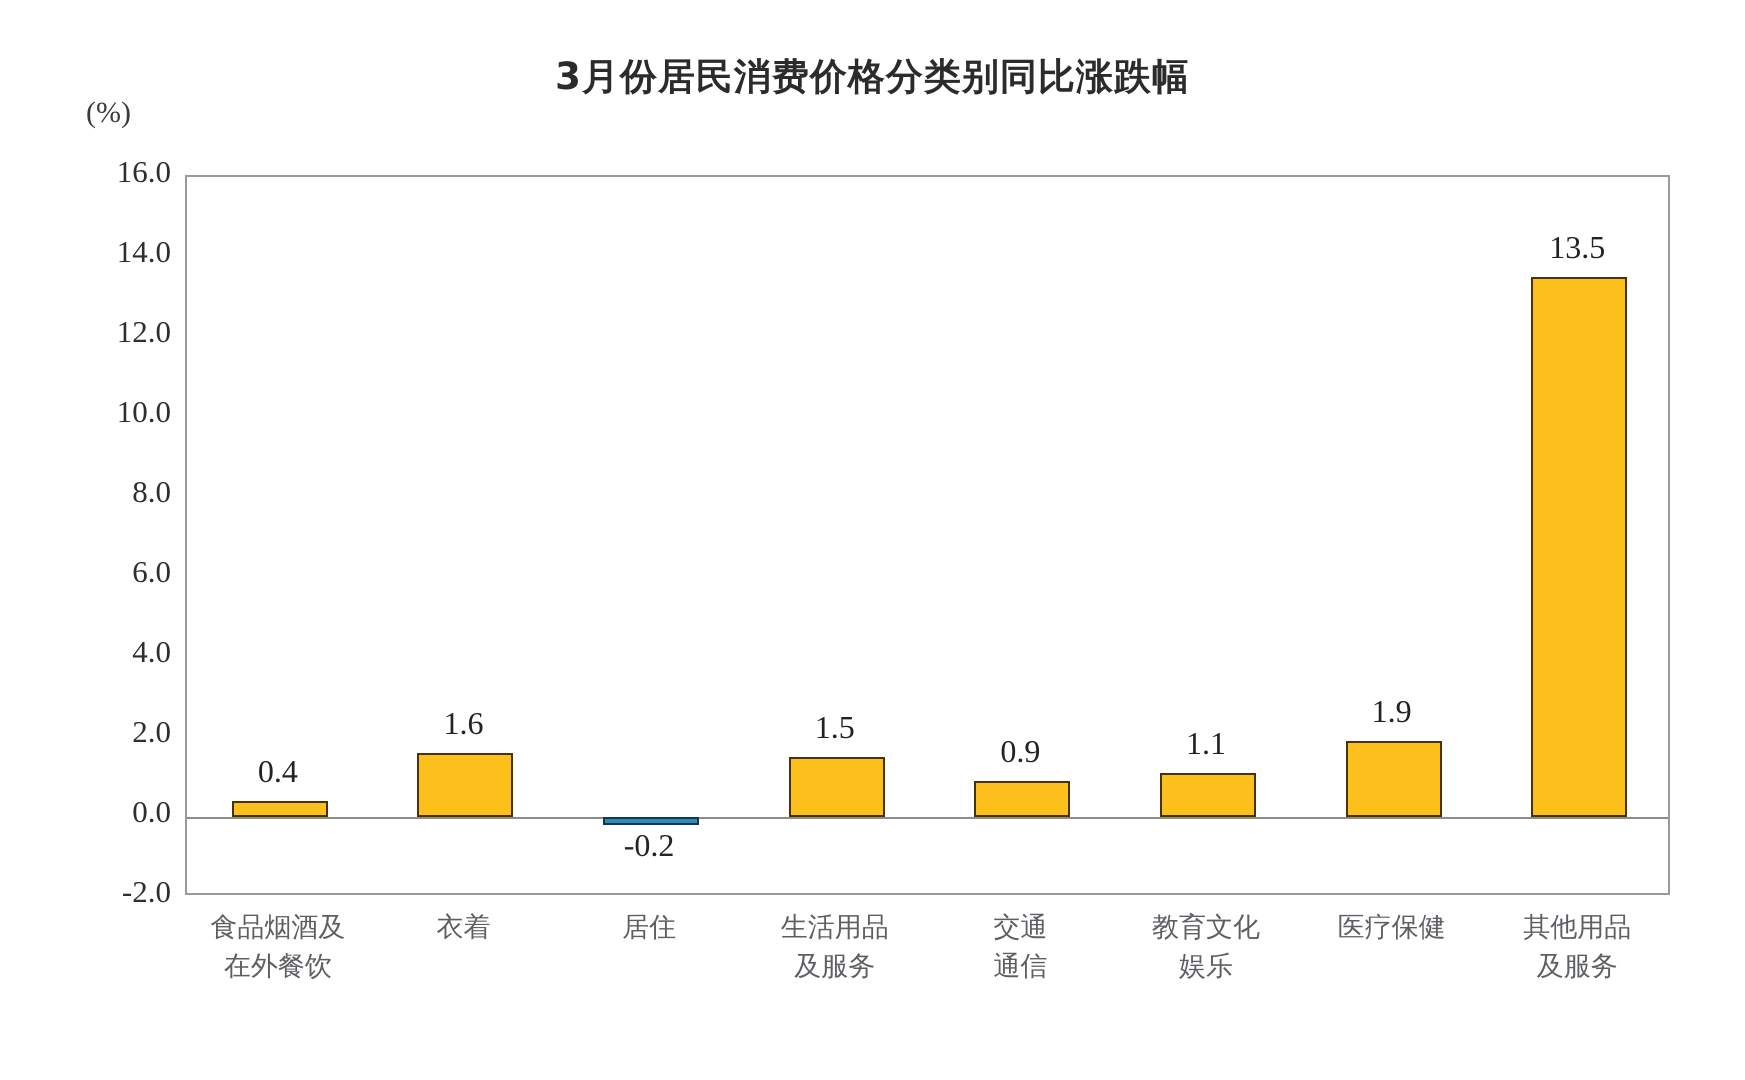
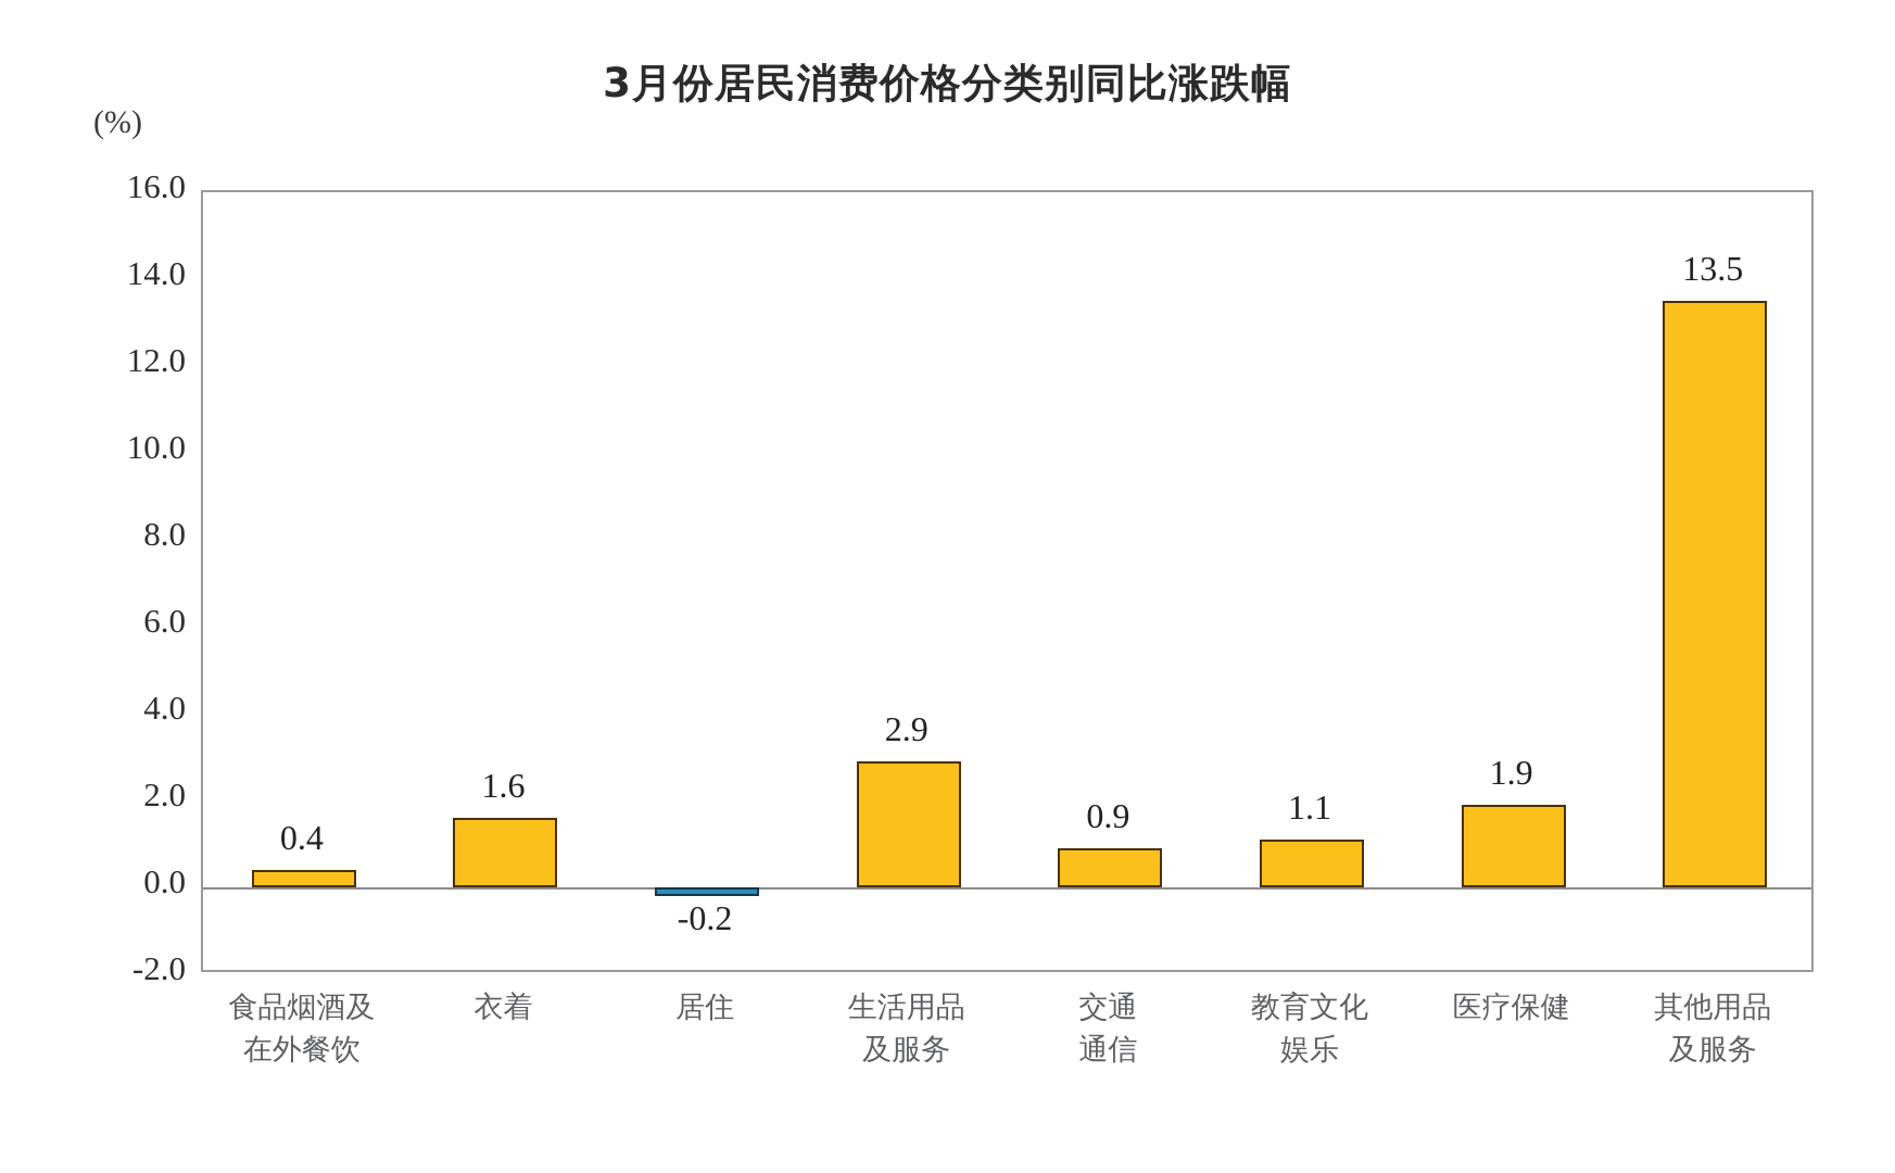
生活用品及服务: 1.5 -> 2.9
